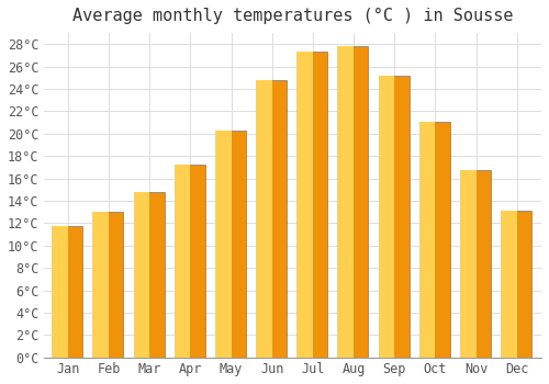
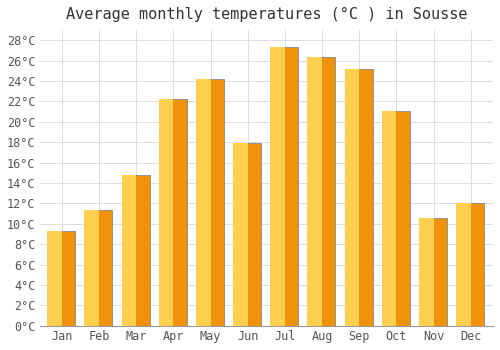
Jan: 11.8°C -> 9.3°C
Feb: 13.0°C -> 11.4°C
Apr: 17.2°C -> 22.2°C
May: 20.3°C -> 24.2°C
Jun: 24.8°C -> 17.9°C
Aug: 27.8°C -> 26.4°C
Nov: 16.8°C -> 10.6°C
Dec: 13.1°C -> 12.0°C
